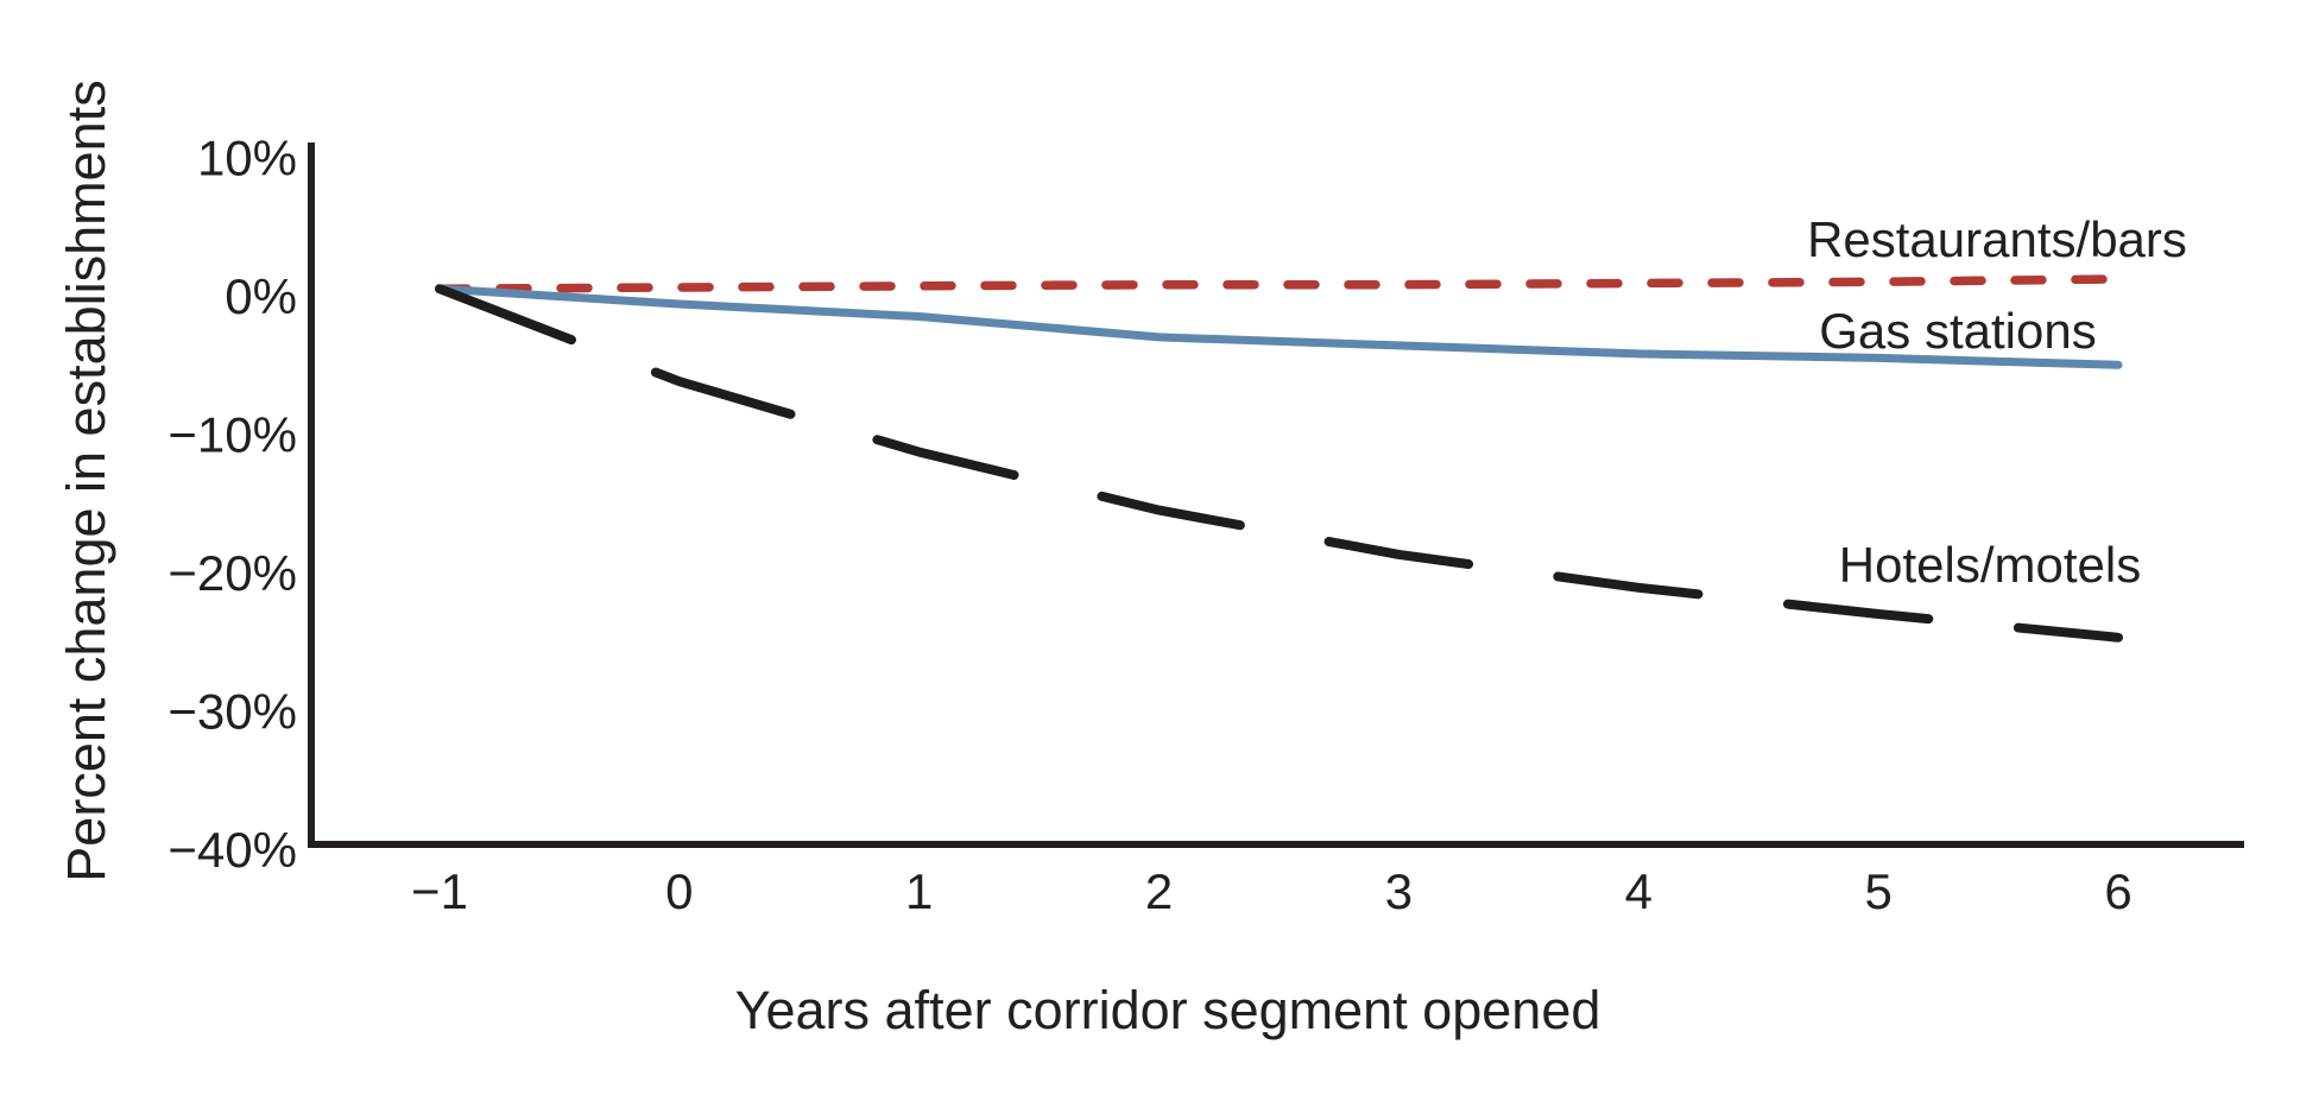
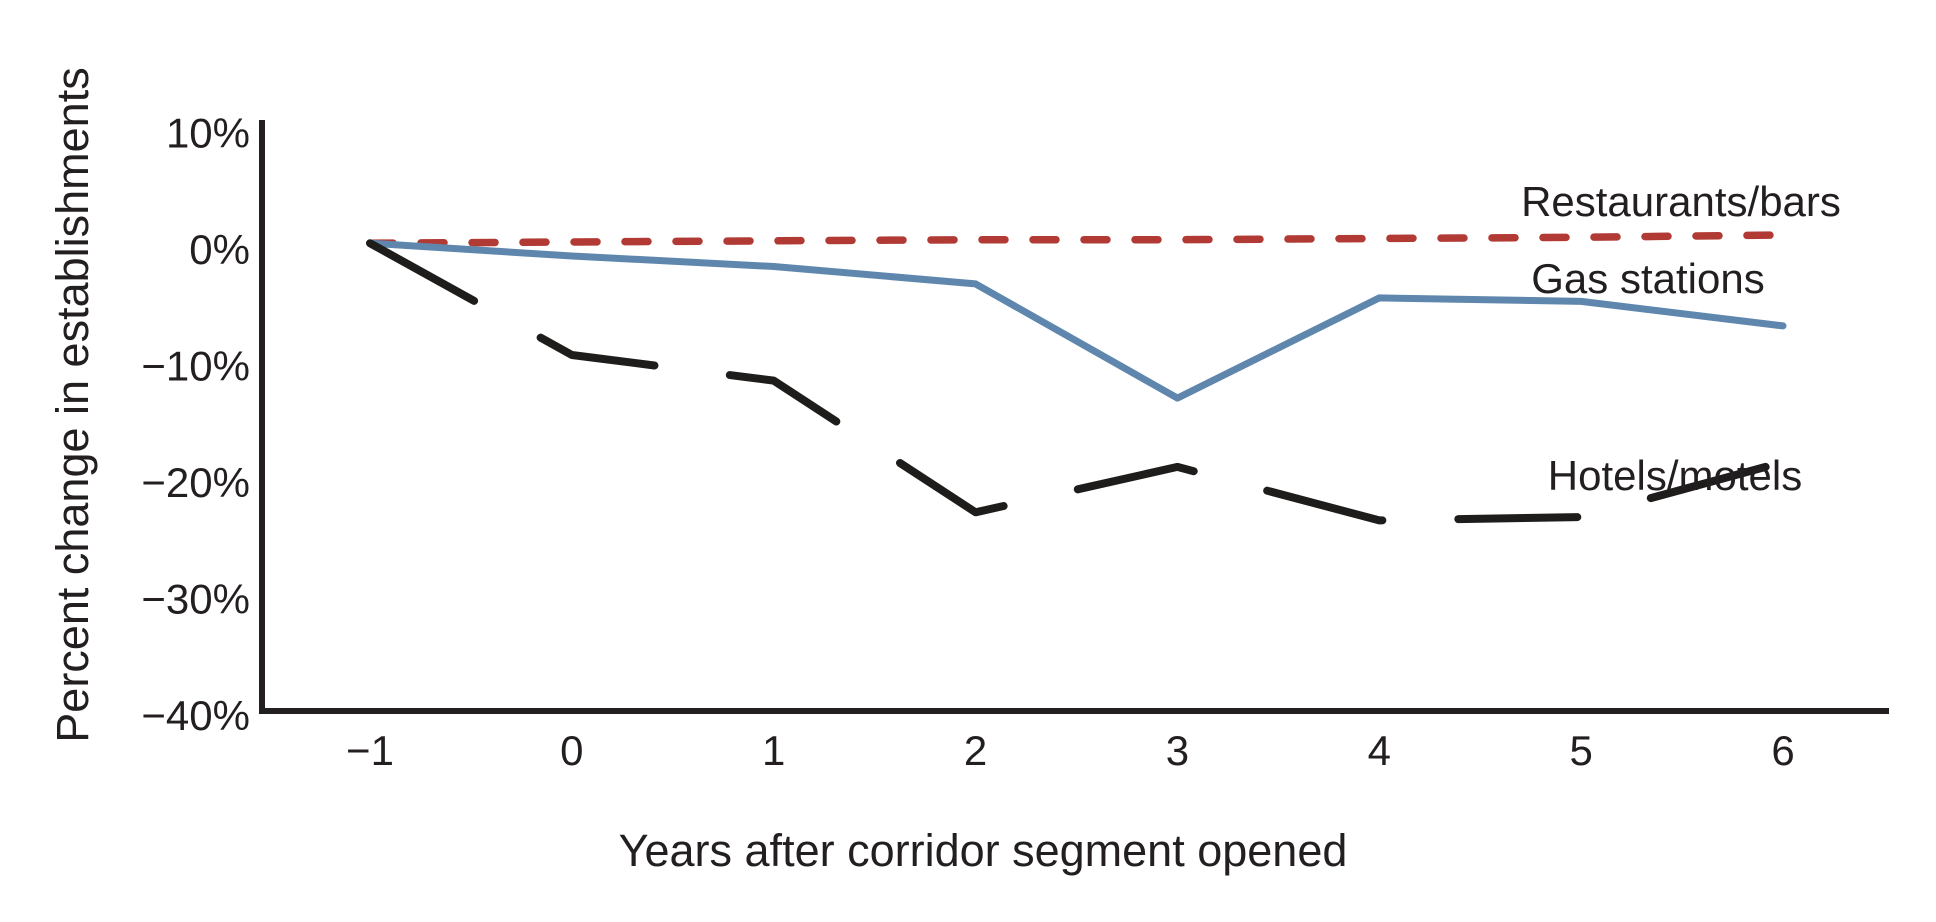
Hotels/motels/0: -6.2% -> -9.1%
Hotels/motels/2: -15.5% -> -22.6%
Gas stations/3: -3.6% -> -12.8%
Hotels/motels/4: -21.1% -> -23.3%
Gas stations/6: -5.0% -> -6.6%
Hotels/motels/6: -24.7% -> -18.3%
